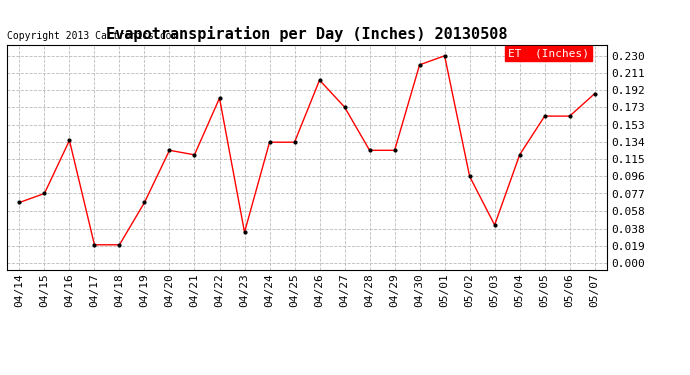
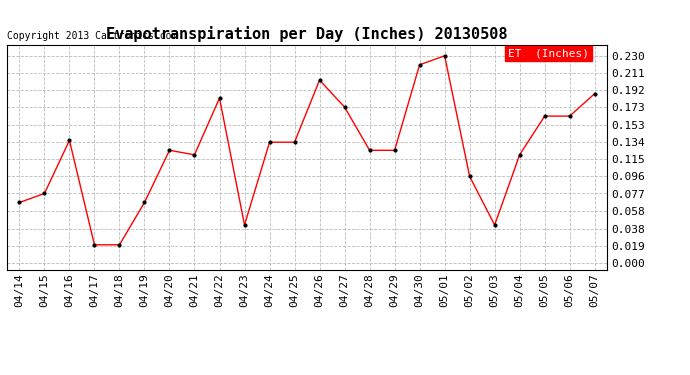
04/23: 0.034 -> 0.042
